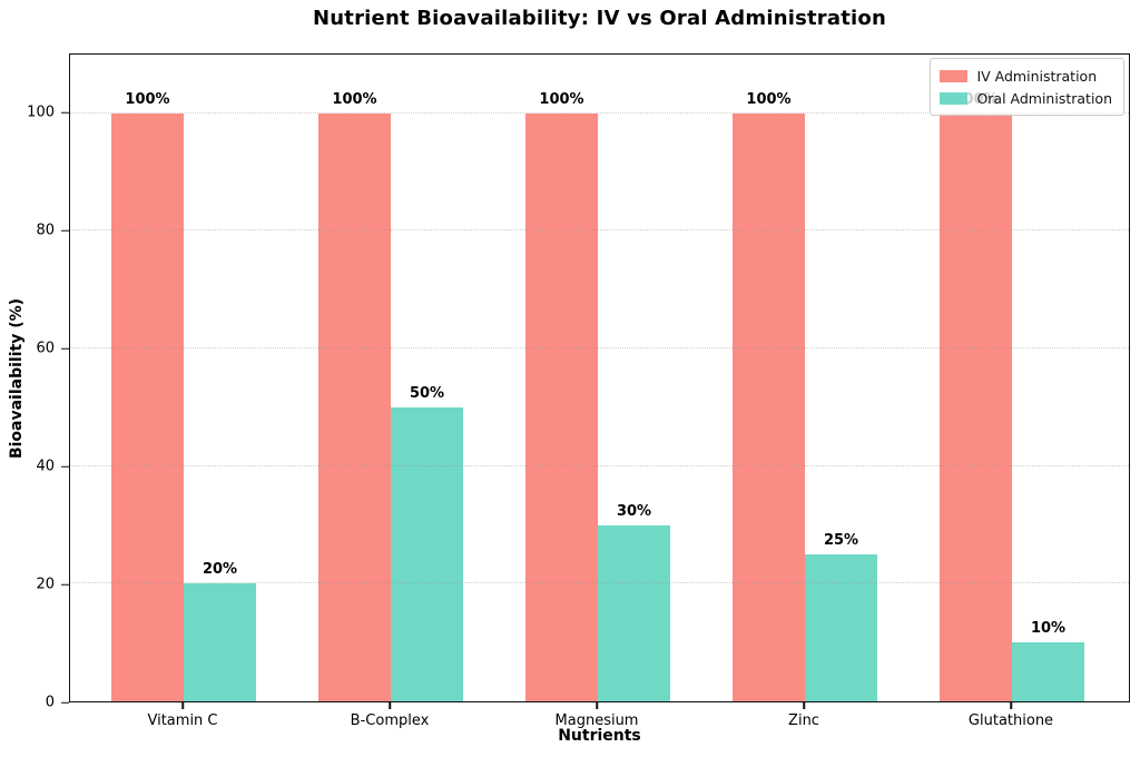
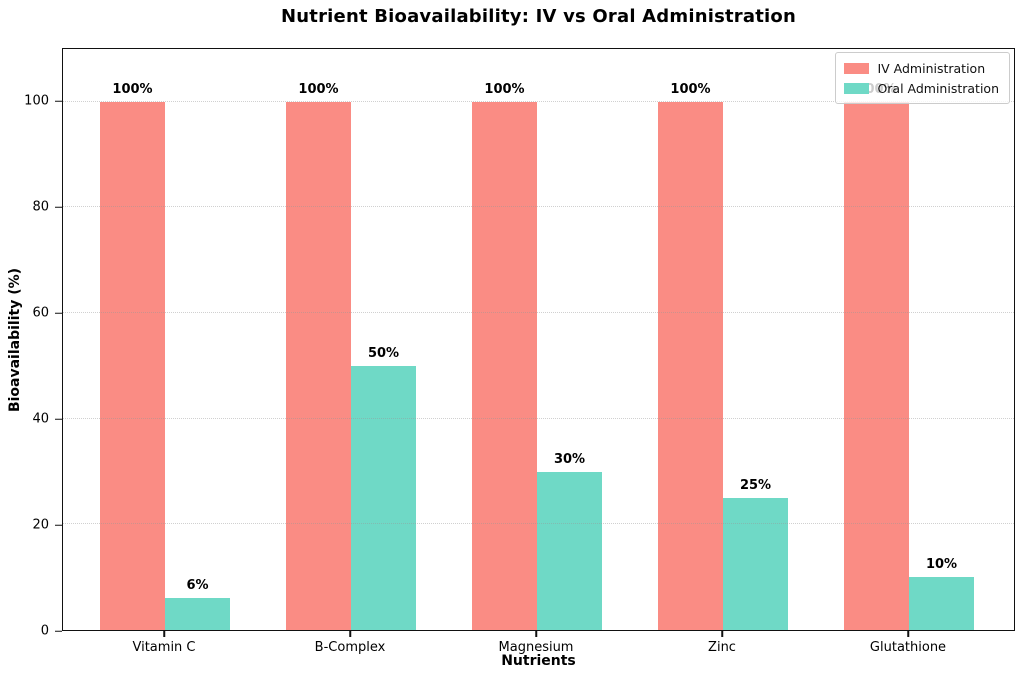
Oral Administration/Vitamin C: 20% -> 6%
